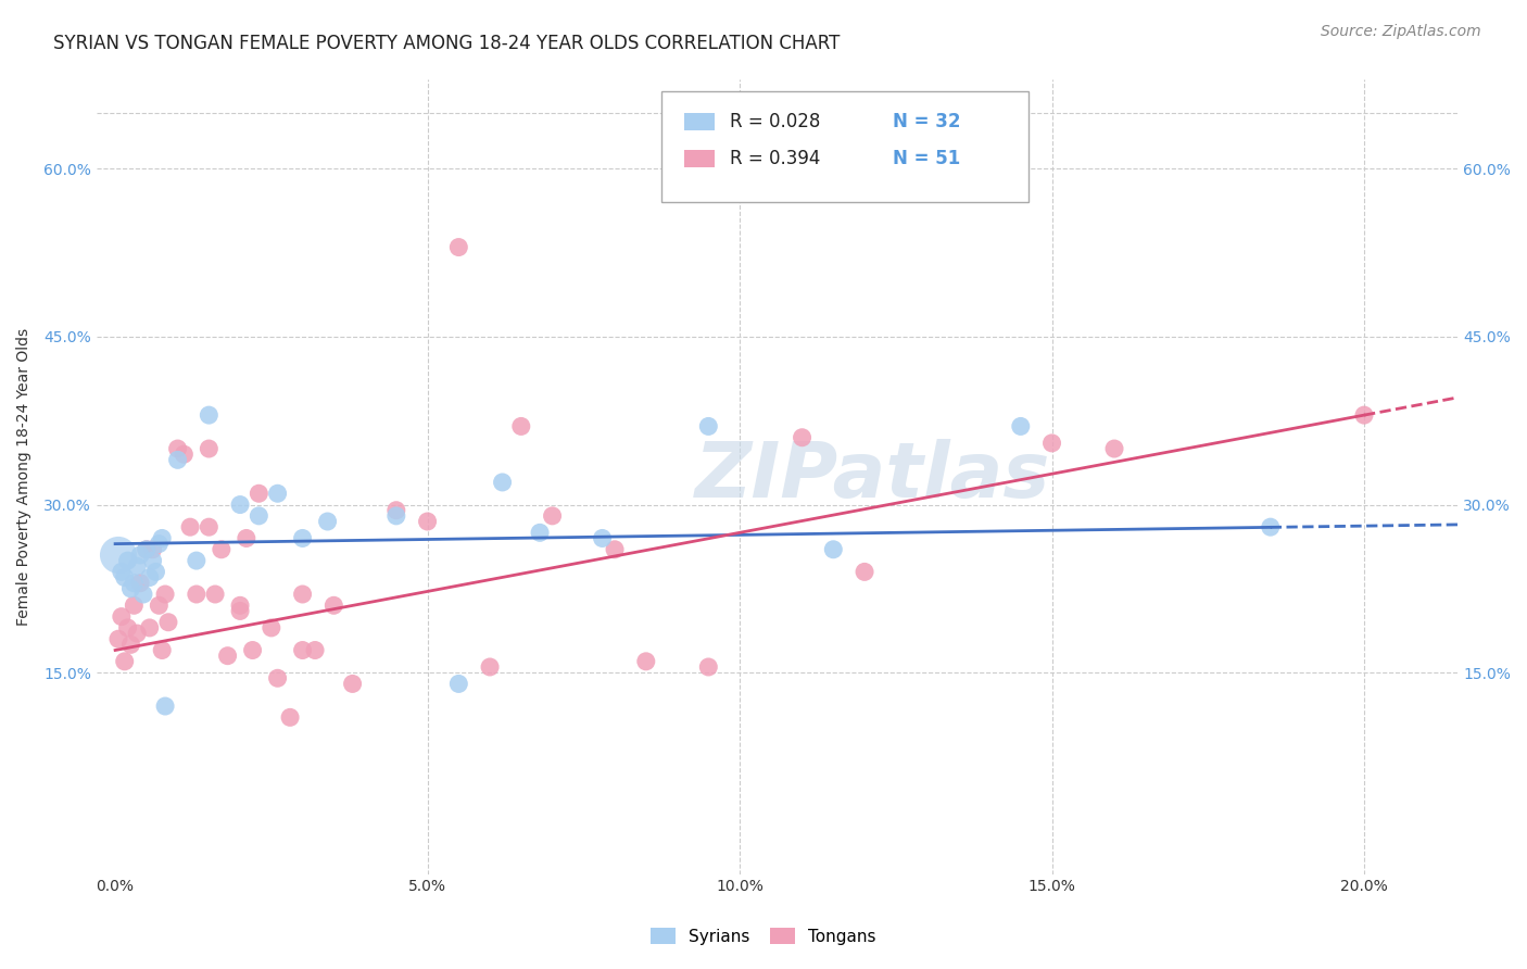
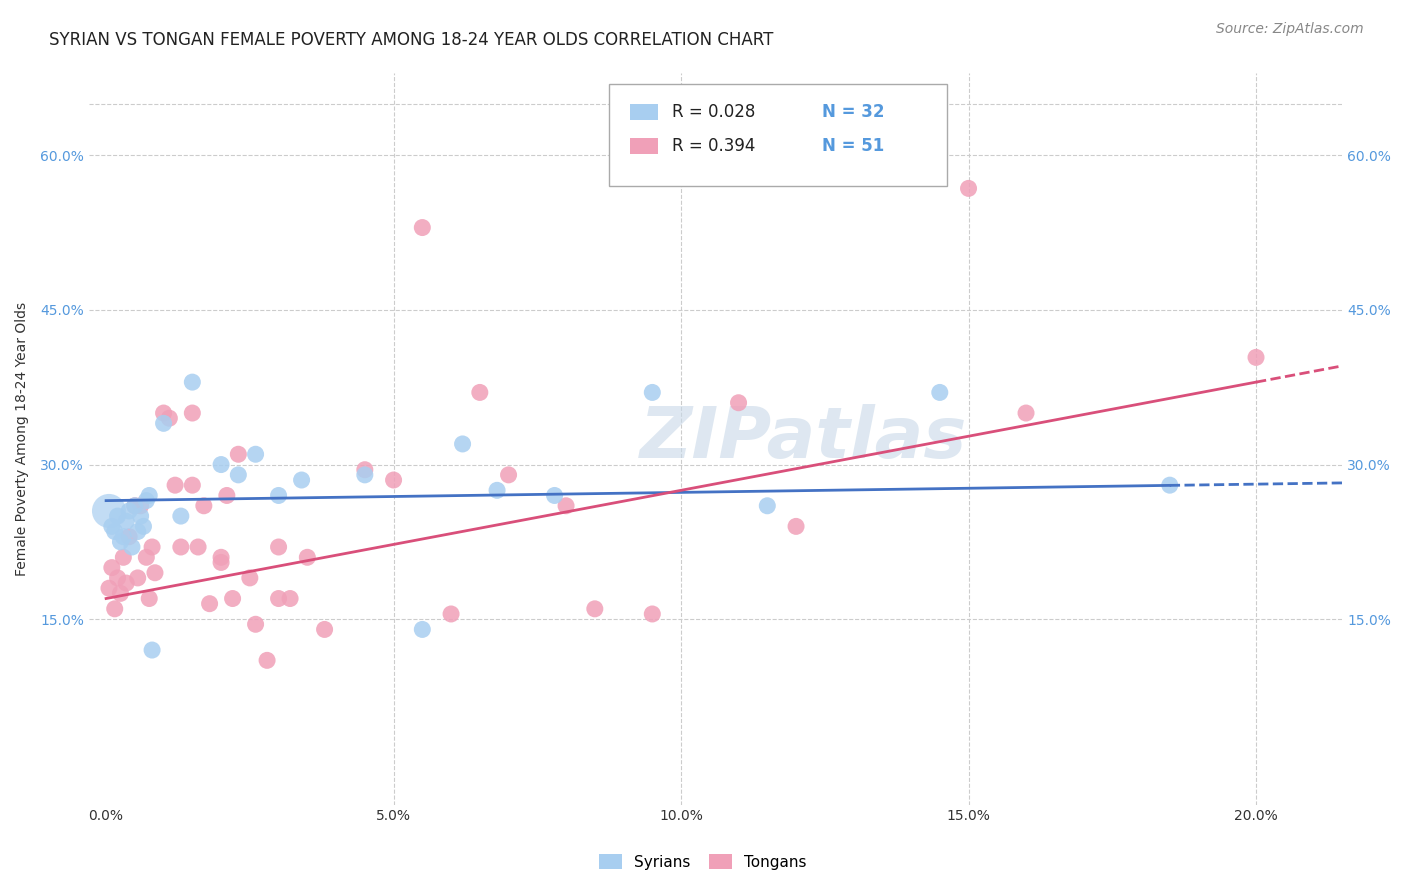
Tongans/15.0%: 35.5% -> 56.8%
Tongans/20.0%: 38.0% -> 40.4%
